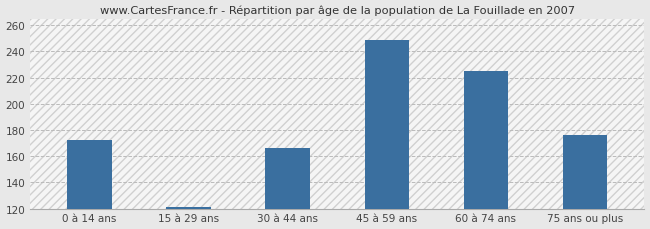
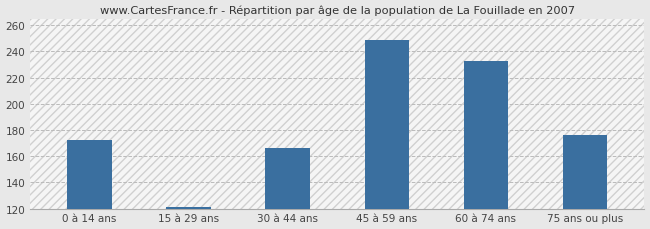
60 à 74 ans: 225 -> 233
